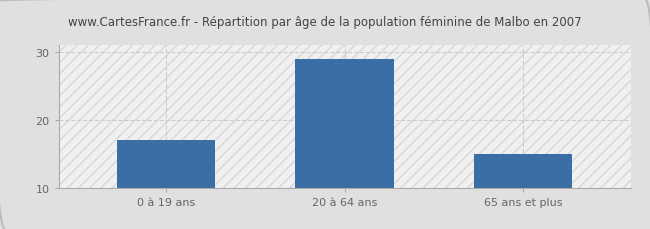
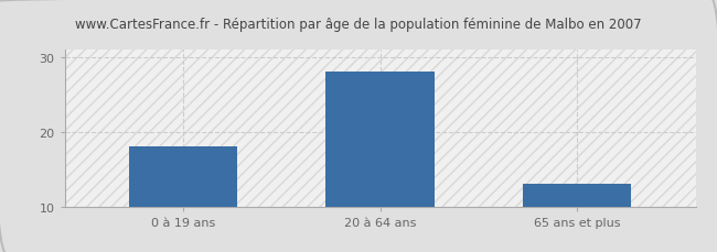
0 à 19 ans: 17 -> 18
20 à 64 ans: 29 -> 28
65 ans et plus: 15 -> 13
